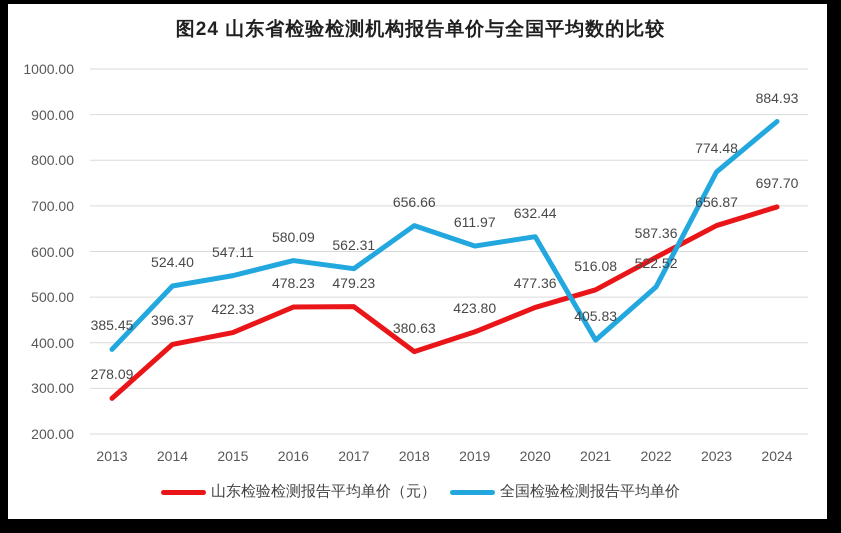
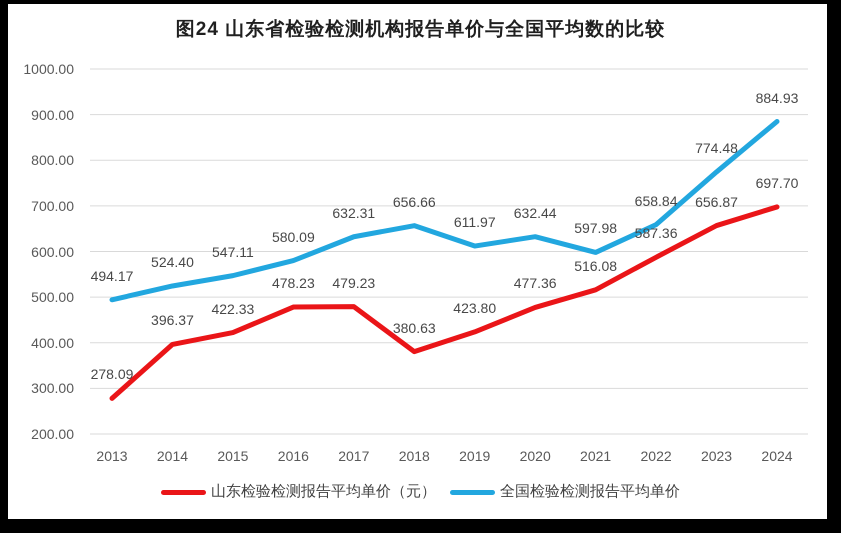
全国检验检测报告平均单价/2013: 385.45 -> 494.17
全国检验检测报告平均单价/2017: 562.31 -> 632.31
全国检验检测报告平均单价/2021: 405.83 -> 597.98
全国检验检测报告平均单价/2022: 522.52 -> 658.84
